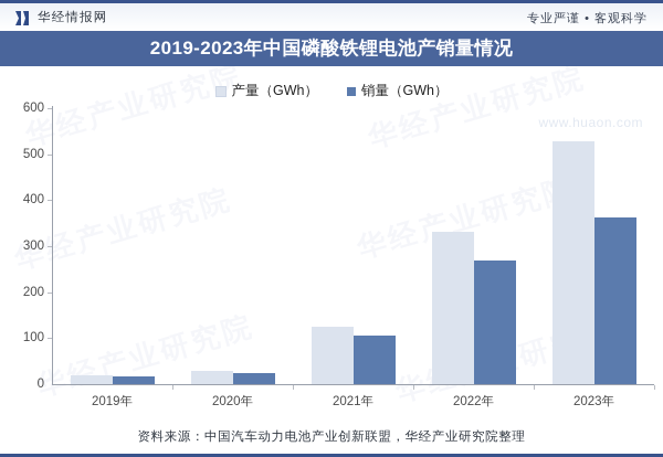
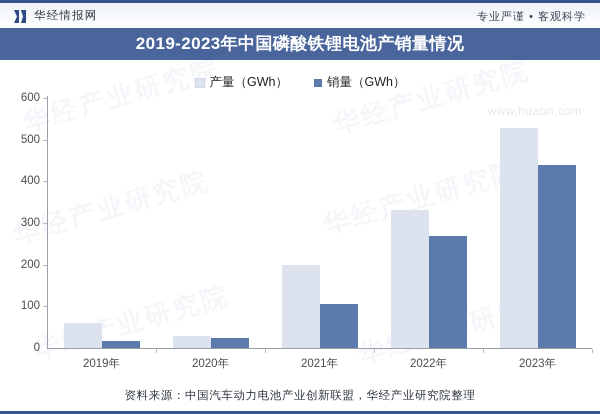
产量（GWh）/2019年: 20 -> 60
产量（GWh）/2021年: 120 -> 200
销量（GWh）/2023年: 360 -> 440
